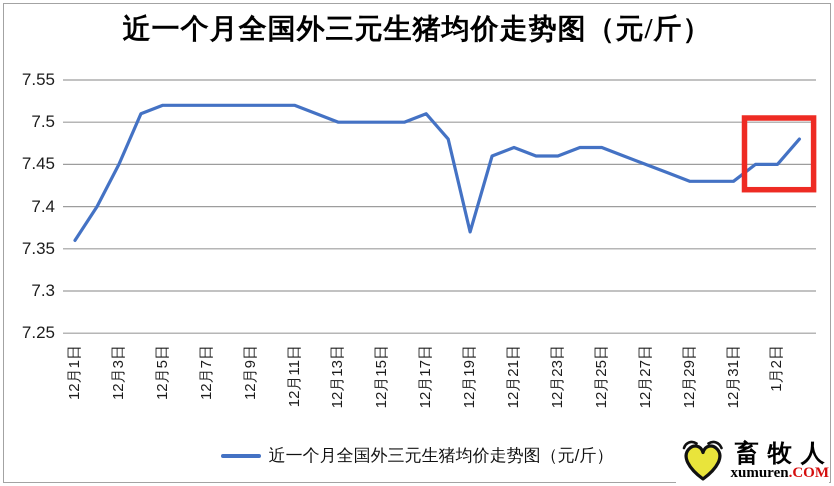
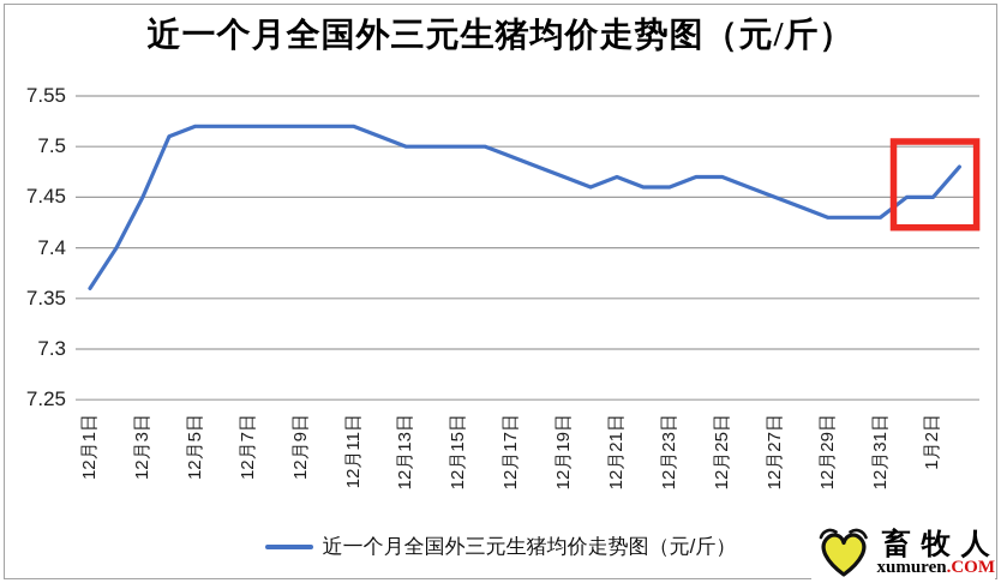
12月17日: 7.51 -> 7.49
12月19日: 7.37 -> 7.47
